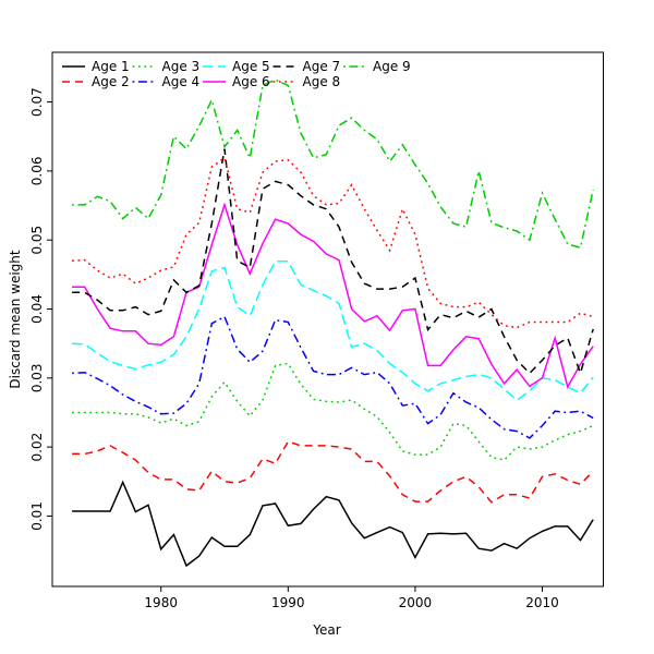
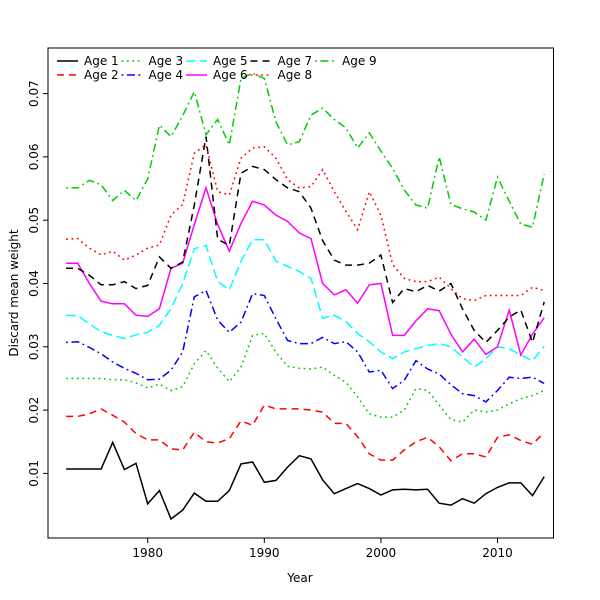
Age 1/2000: 0.004 -> 0.007
